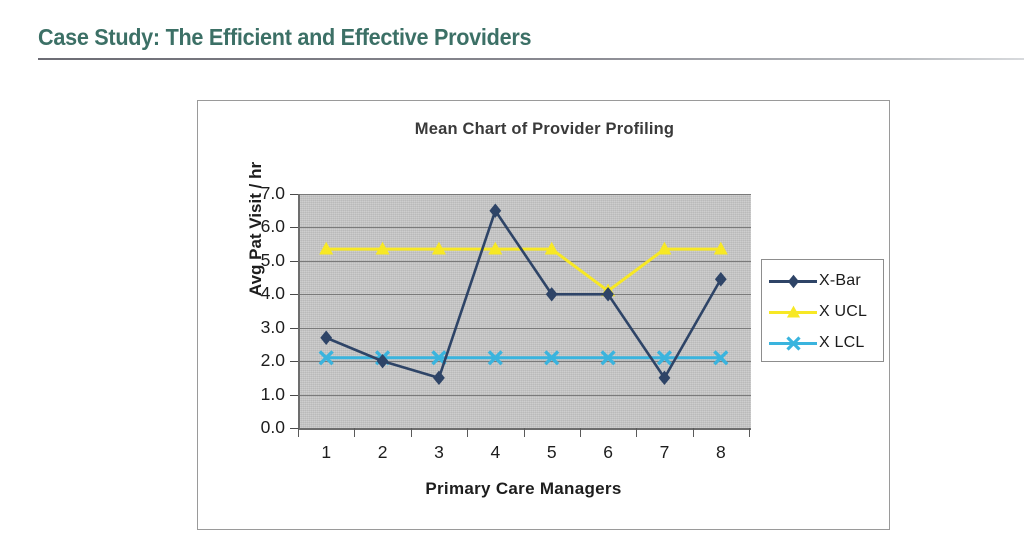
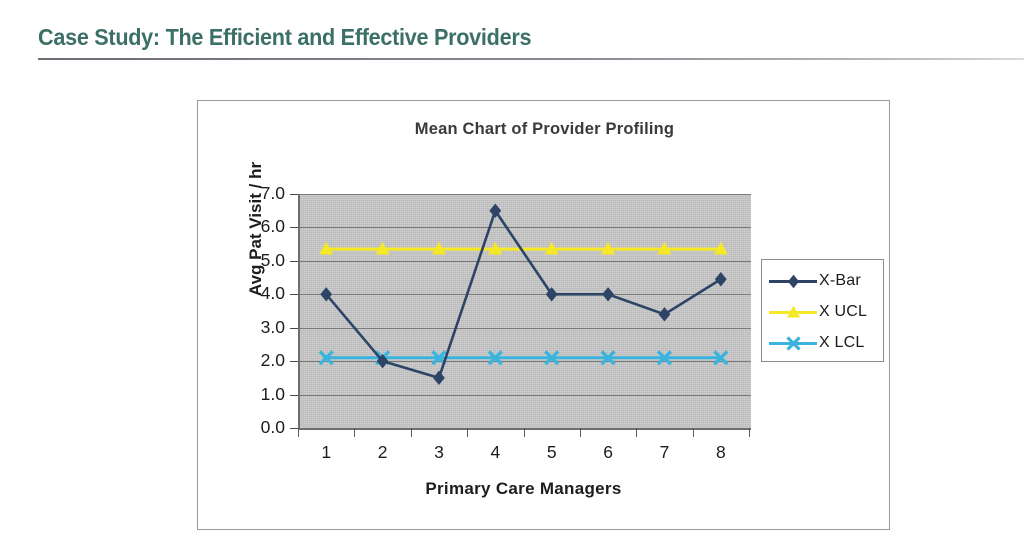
X-Bar/1: 2.7 -> 4.0
X UCL/6: 4.1 -> 5.3
X-Bar/7: 1.5 -> 3.4
